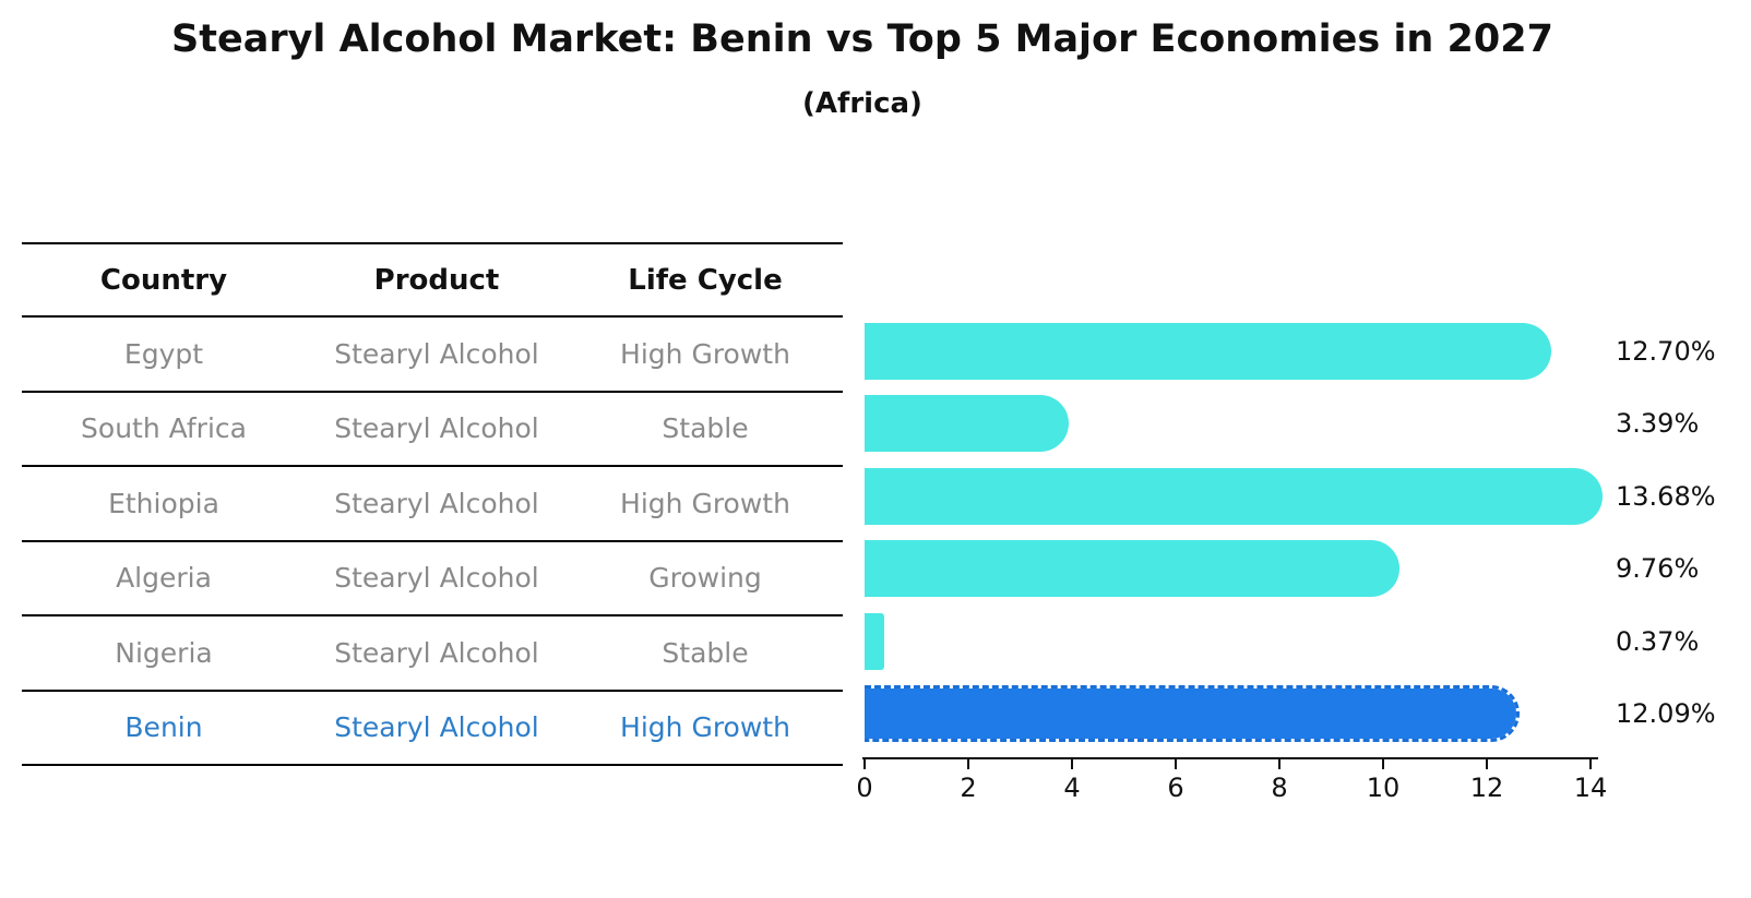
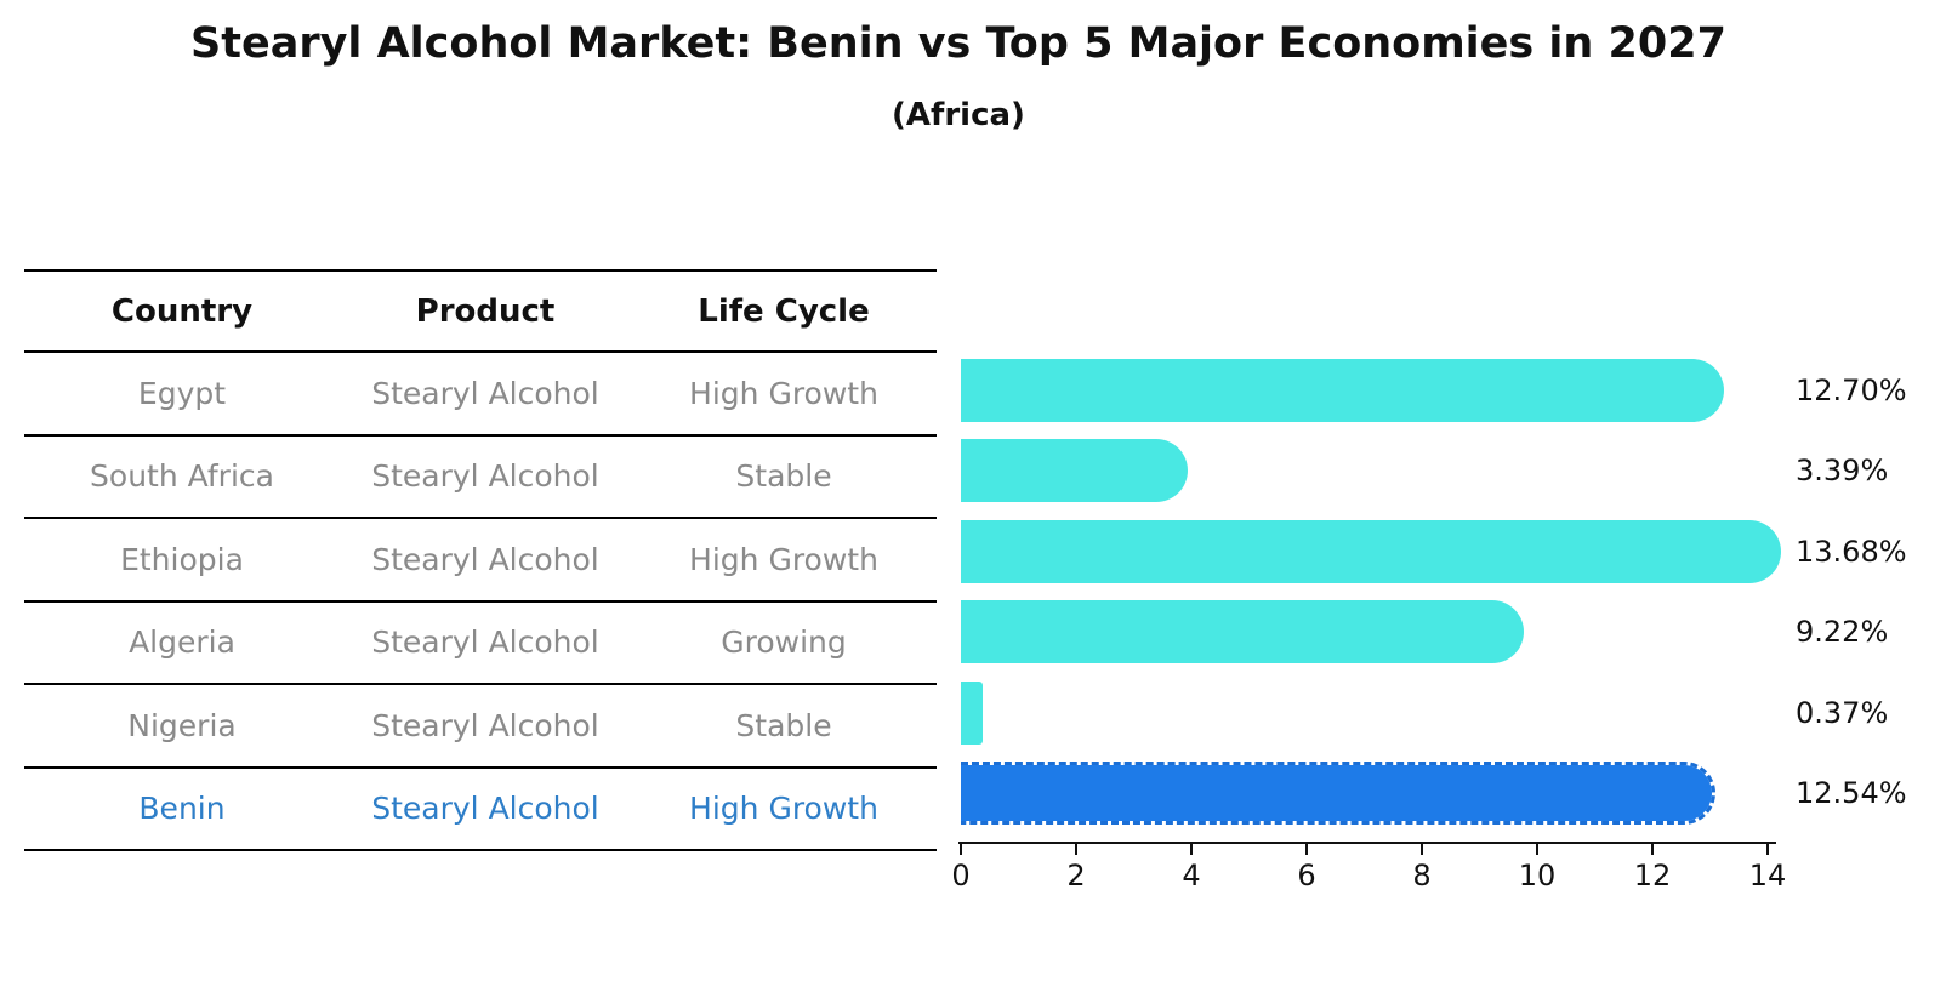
Algeria: 9.76% -> 9.22%
Benin: 12.09% -> 12.54%
